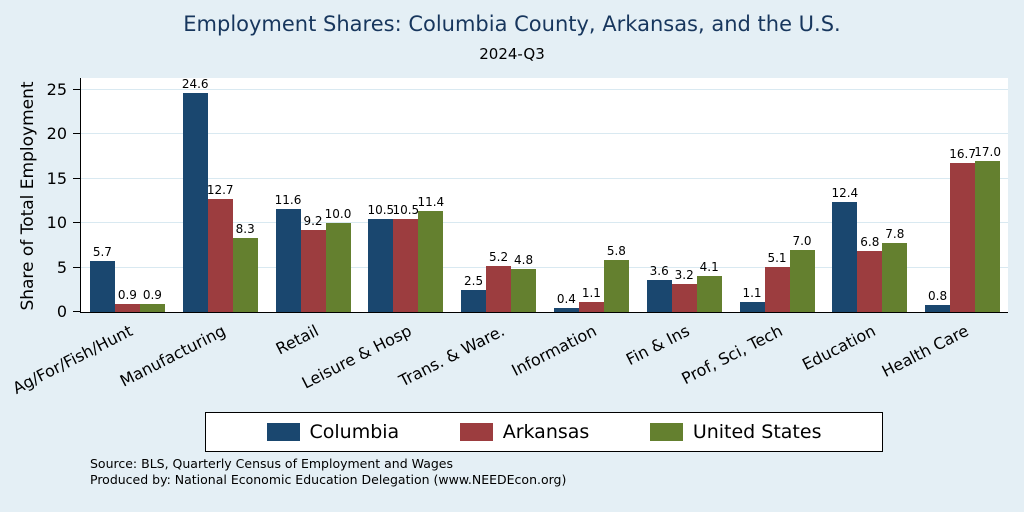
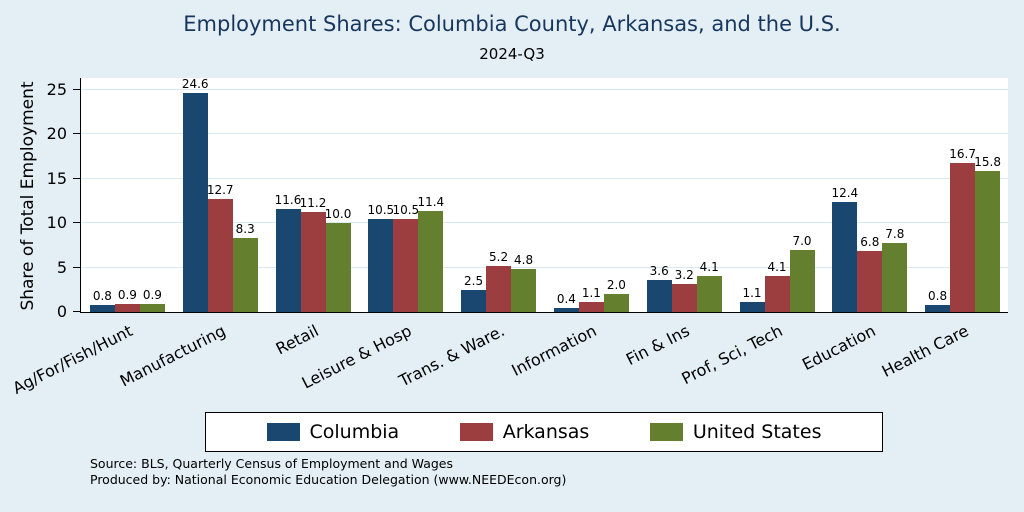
Columbia/Ag/For/Fish/Hunt: 5.7 -> 0.8
Arkansas/Retail: 9.2 -> 11.2
United States/Information: 5.8 -> 2.0
Arkansas/Prof, Sci, Tech: 5.1 -> 4.1
United States/Health Care: 17.0 -> 15.8
